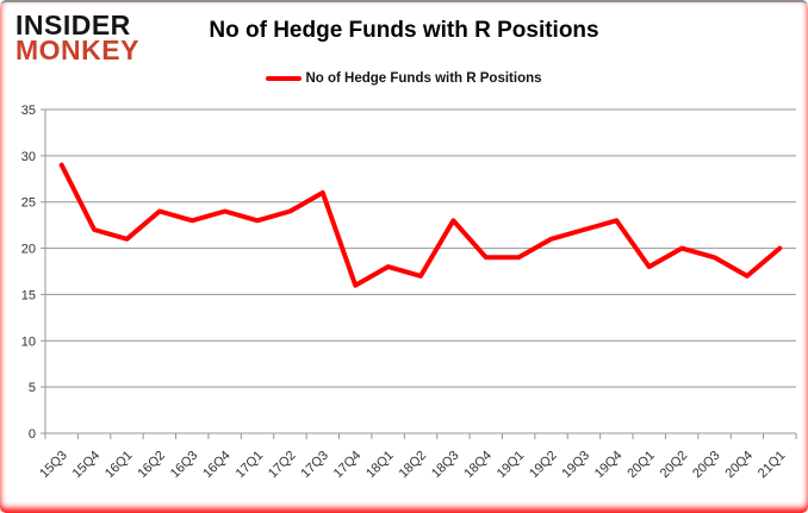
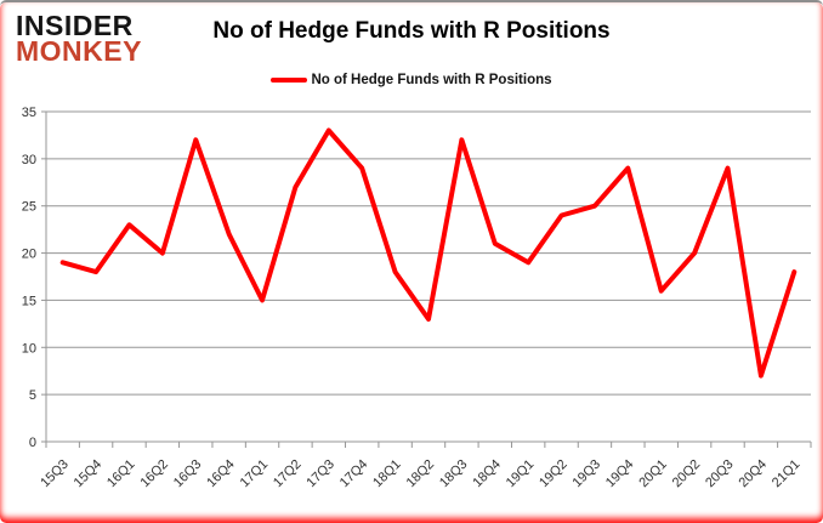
15Q3: 29 -> 19
15Q4: 22 -> 18
16Q1: 21 -> 23
16Q2: 24 -> 20
16Q3: 23 -> 32
16Q4: 24 -> 22
17Q1: 23 -> 15
17Q2: 24 -> 27
17Q3: 26 -> 33
17Q4: 16 -> 29
18Q2: 17 -> 13
18Q3: 23 -> 32
18Q4: 19 -> 21
19Q2: 21 -> 24
19Q3: 22 -> 25
19Q4: 23 -> 29
20Q1: 18 -> 16
20Q3: 19 -> 29
20Q4: 17 -> 7
21Q1: 20 -> 18
